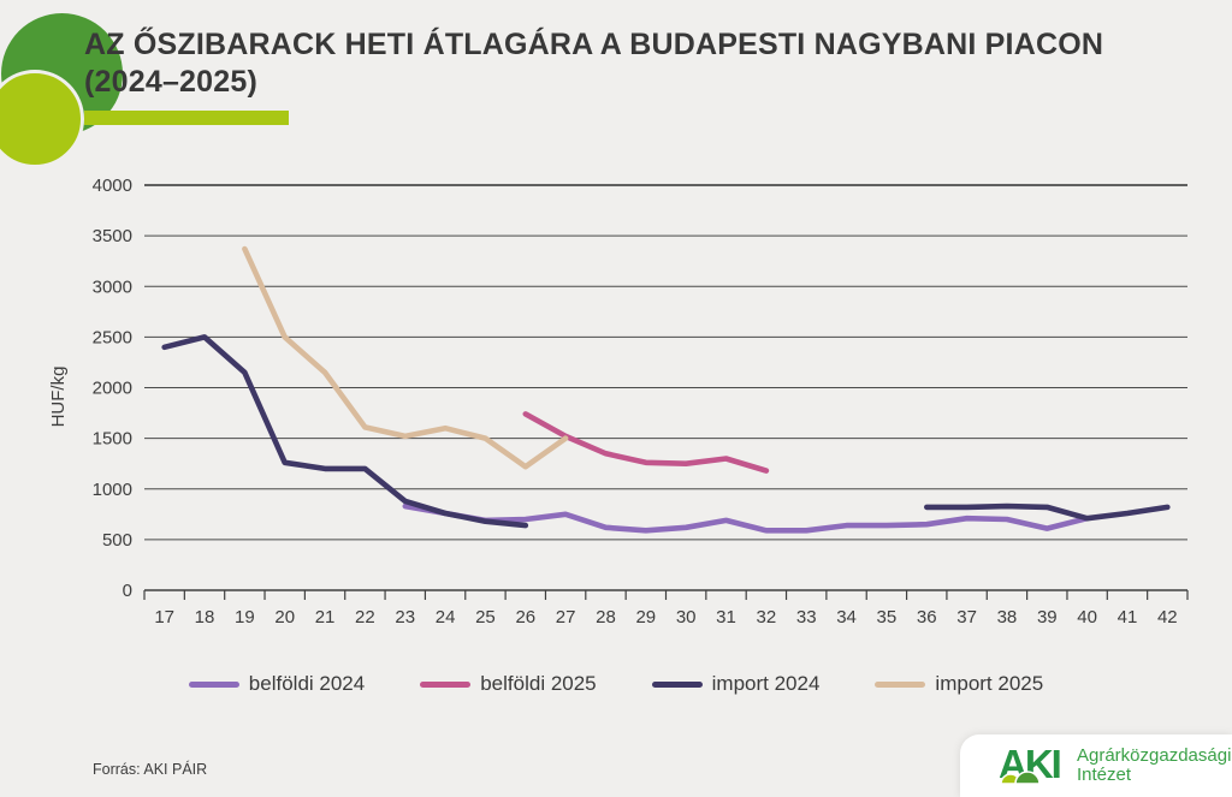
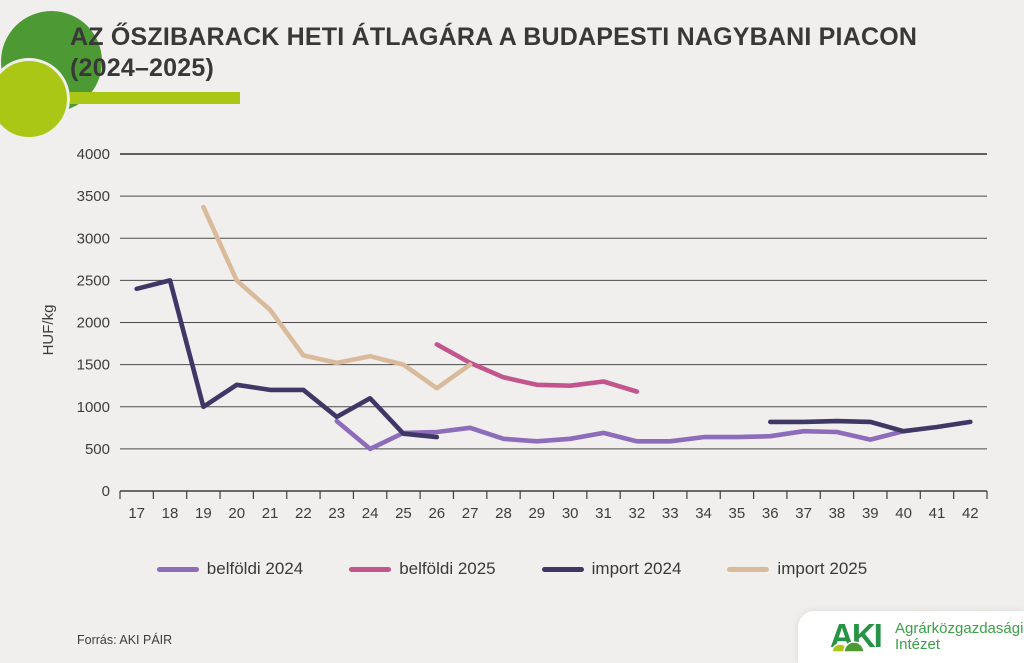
import 2024/19: 2200 -> 1000
belföldi 2024/24: 800 -> 500
import 2024/24: 800 -> 1100
